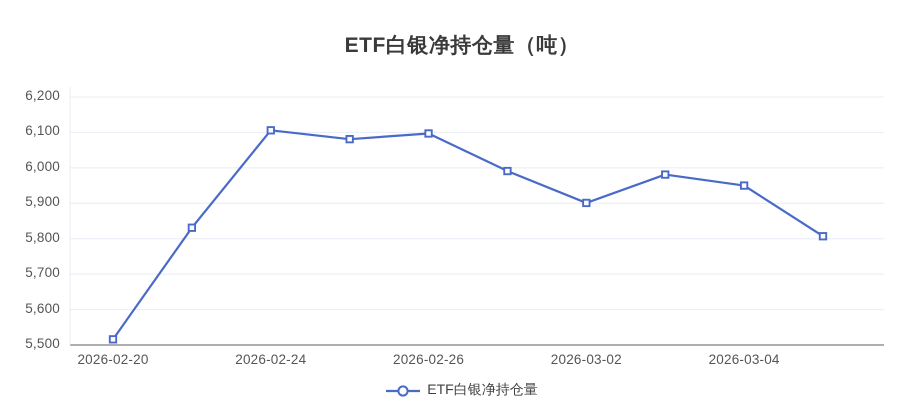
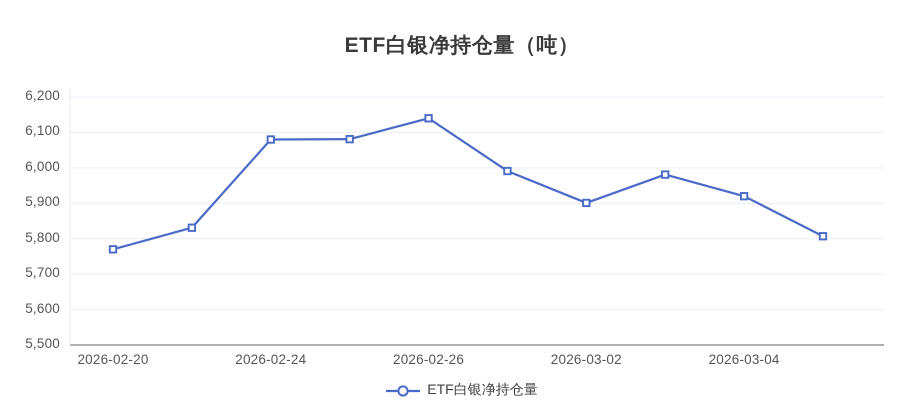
2026-02-20: 5520 -> 5770
2026-02-24: 6110 -> 6080
2026-02-26: 6100 -> 6140
2026-03-04: 5950 -> 5920
